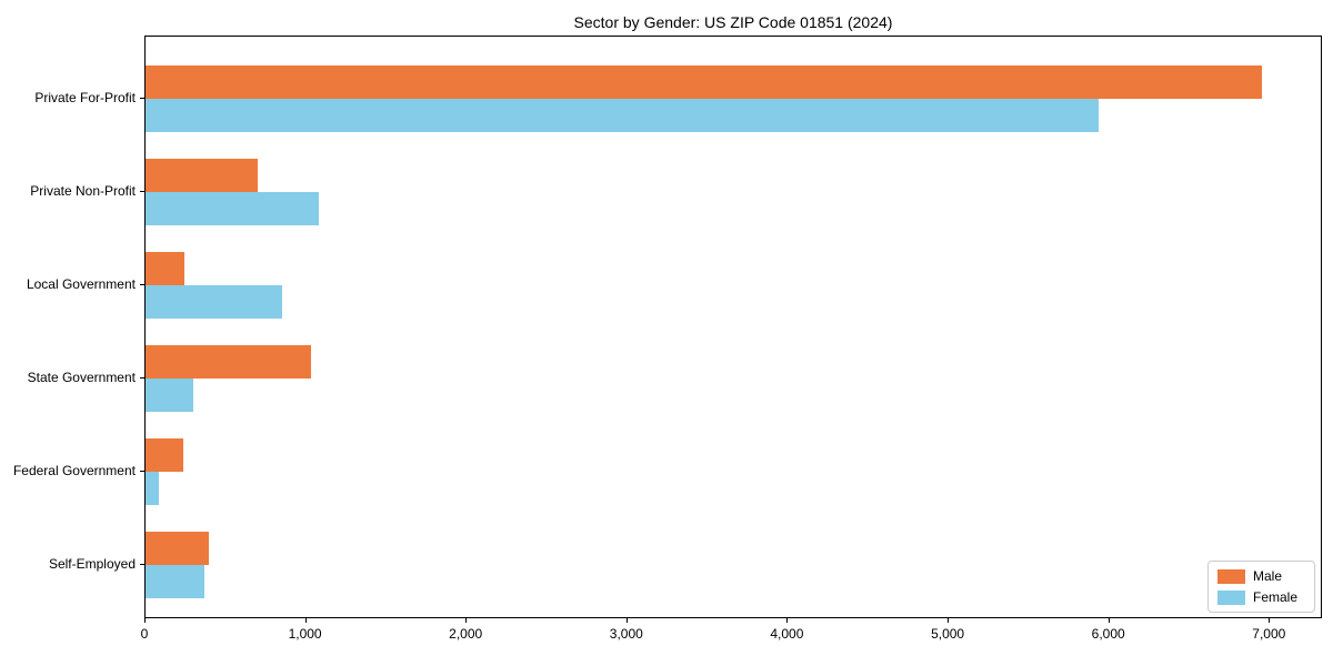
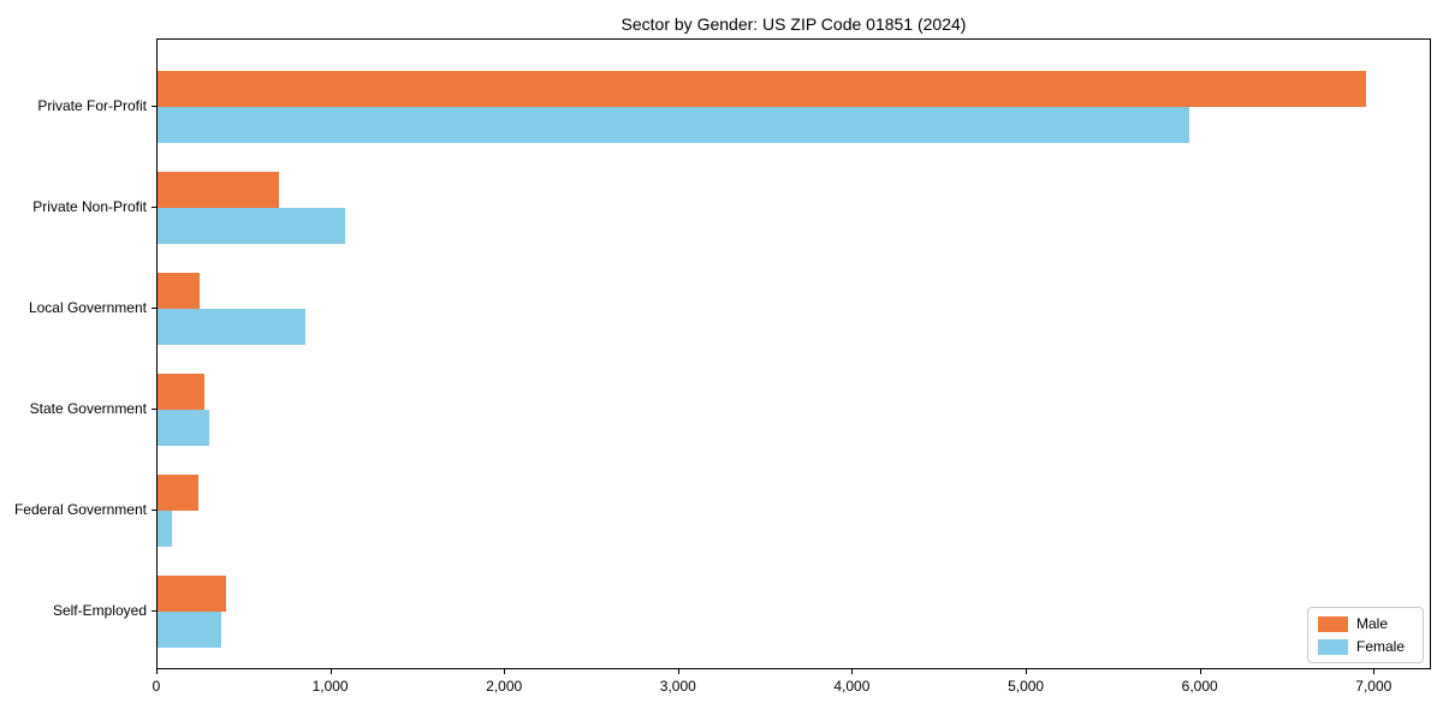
Male/State Government: 1030 -> 270
